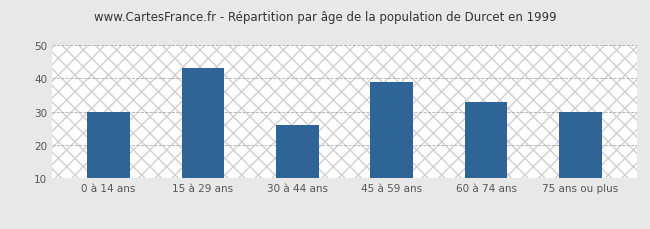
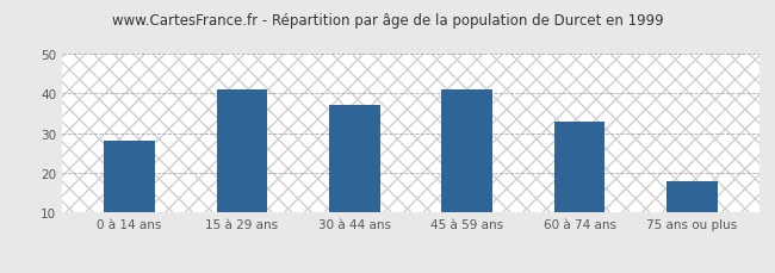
0 à 14 ans: 30 -> 28
15 à 29 ans: 43 -> 41
30 à 44 ans: 26 -> 37
45 à 59 ans: 39 -> 41
75 ans ou plus: 30 -> 18
